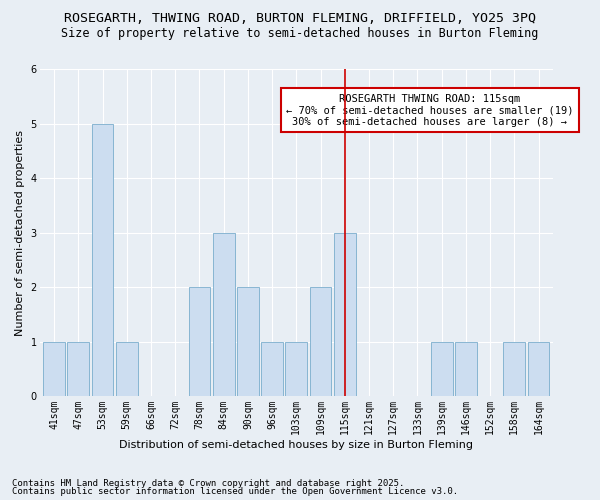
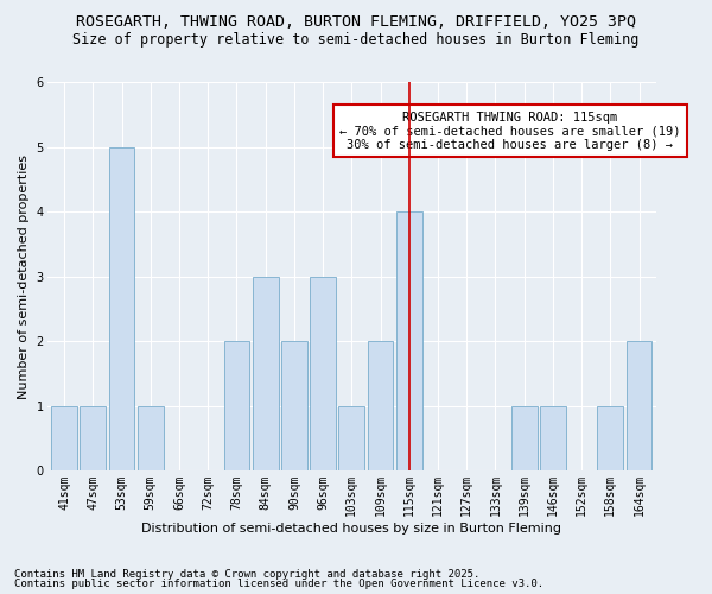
96sqm: 1 -> 3
115sqm: 3 -> 4
164sqm: 1 -> 2
